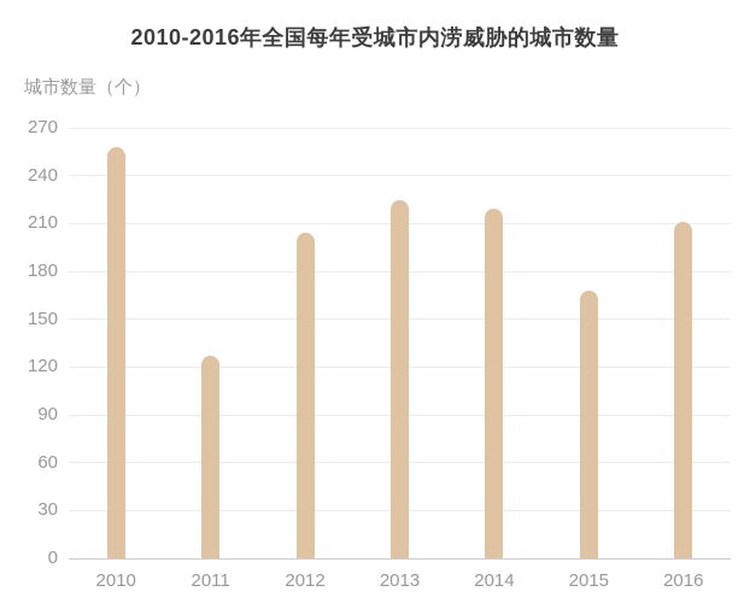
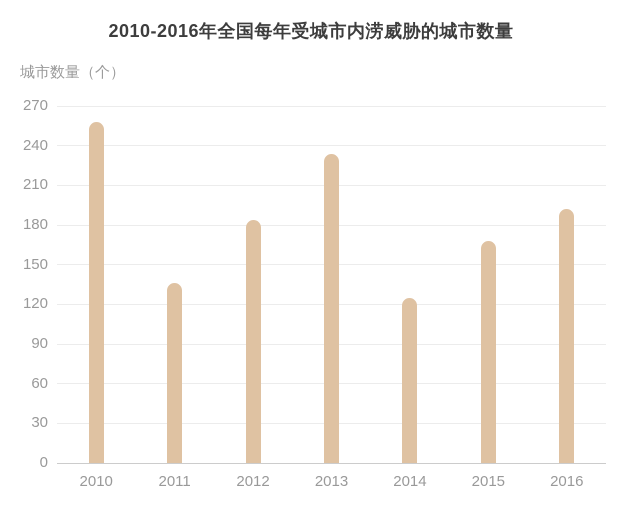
2011: 127 -> 136
2012: 204 -> 184
2013: 225 -> 234
2014: 219 -> 125
2016: 211 -> 192
